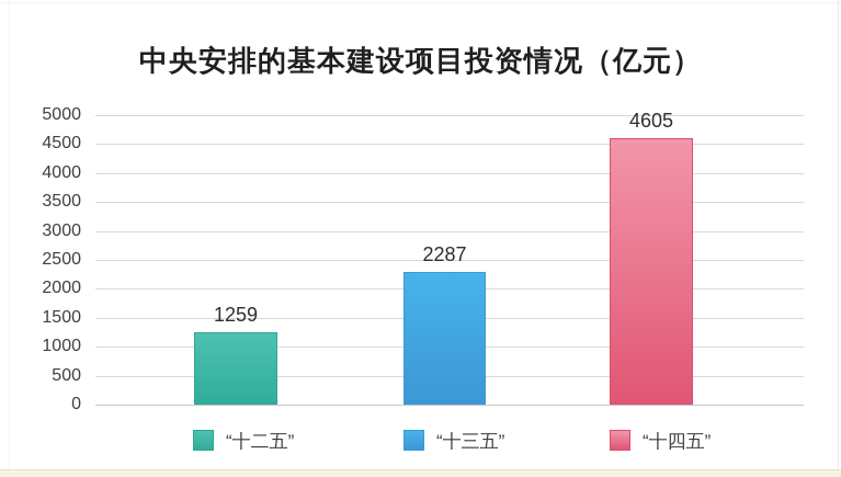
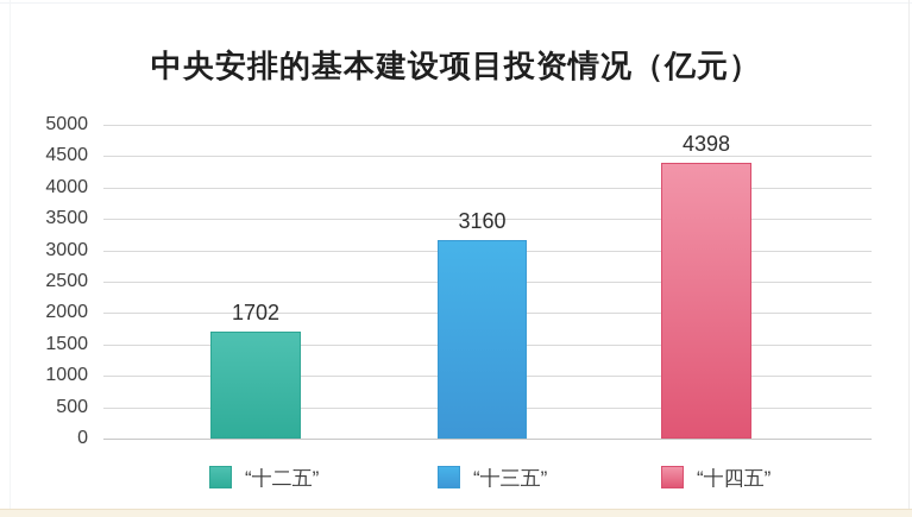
“十二五”: 1259 -> 1702
“十三五”: 2287 -> 3160
“十四五”: 4605 -> 4398
